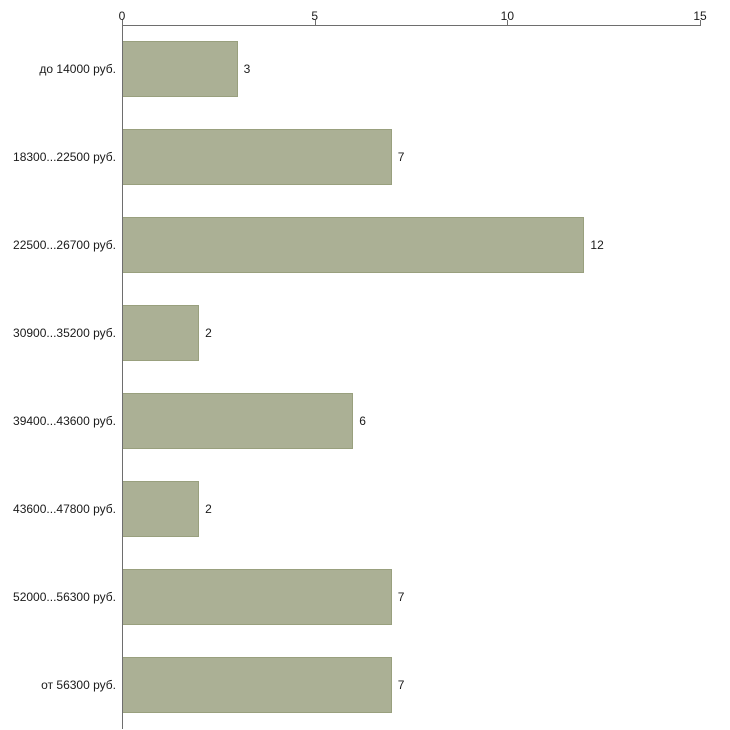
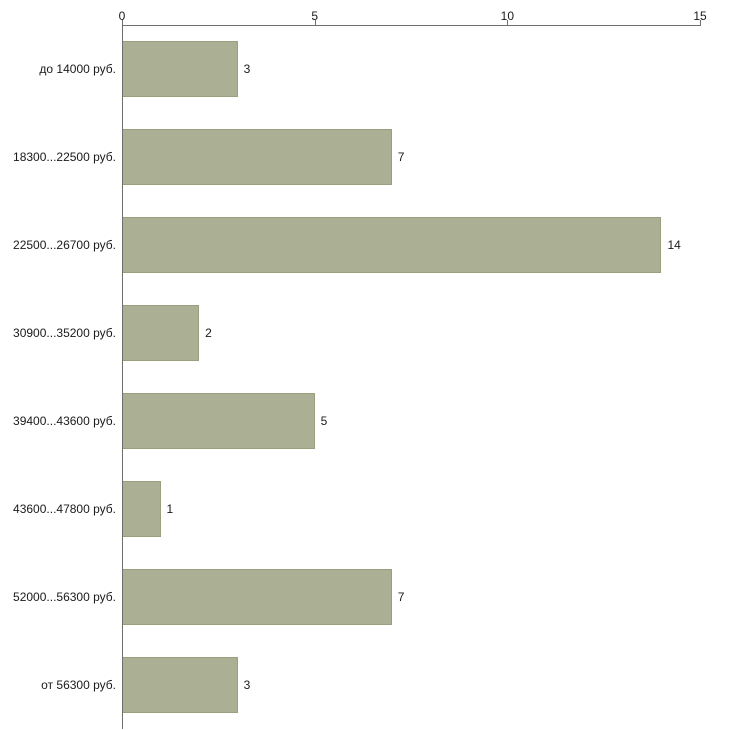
22500...26700 руб.: 12 -> 14
39400...43600 руб.: 6 -> 5
43600...47800 руб.: 2 -> 1
от 56300 руб.: 7 -> 3
